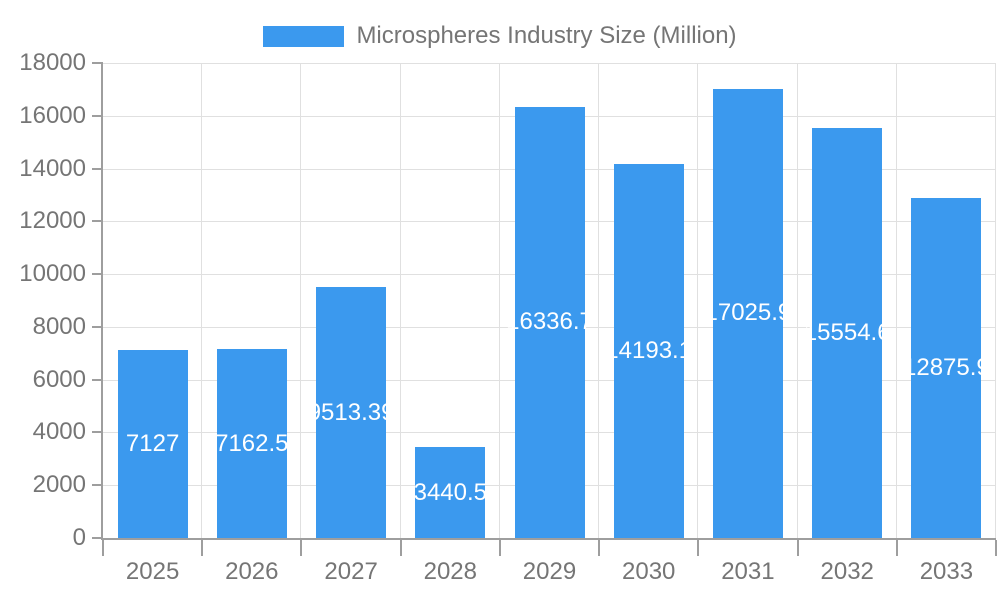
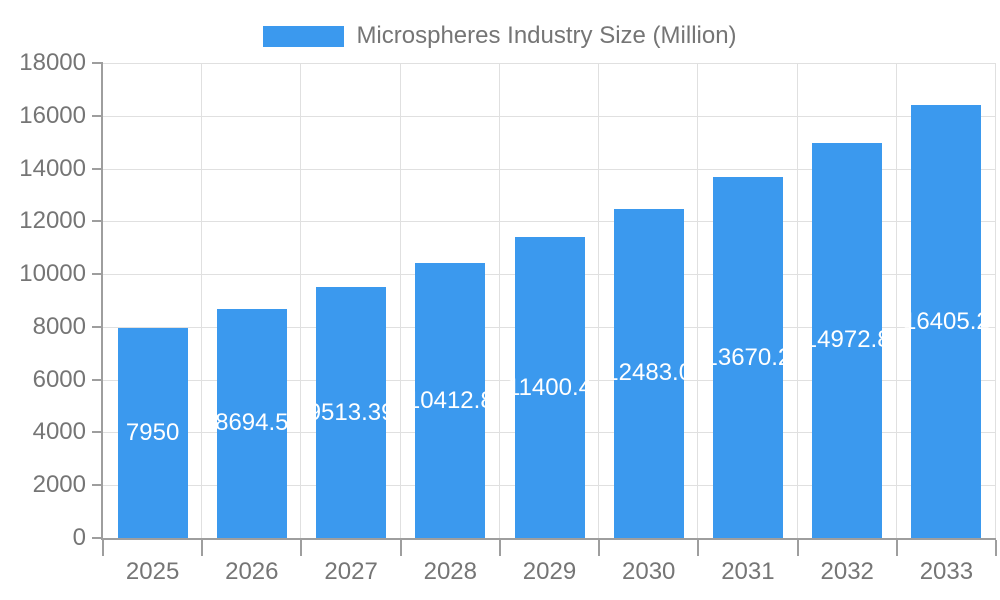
2025: 7127 -> 7950
2026: 7162.5 -> 8694.5
2028: 3440.5 -> 10412.8
2029: 16336.7 -> 11400.4
2030: 14193.1 -> 12483.0
2031: 17025.9 -> 13670.2
2032: 15554.6 -> 14972.8
2033: 12875.9 -> 16405.2
